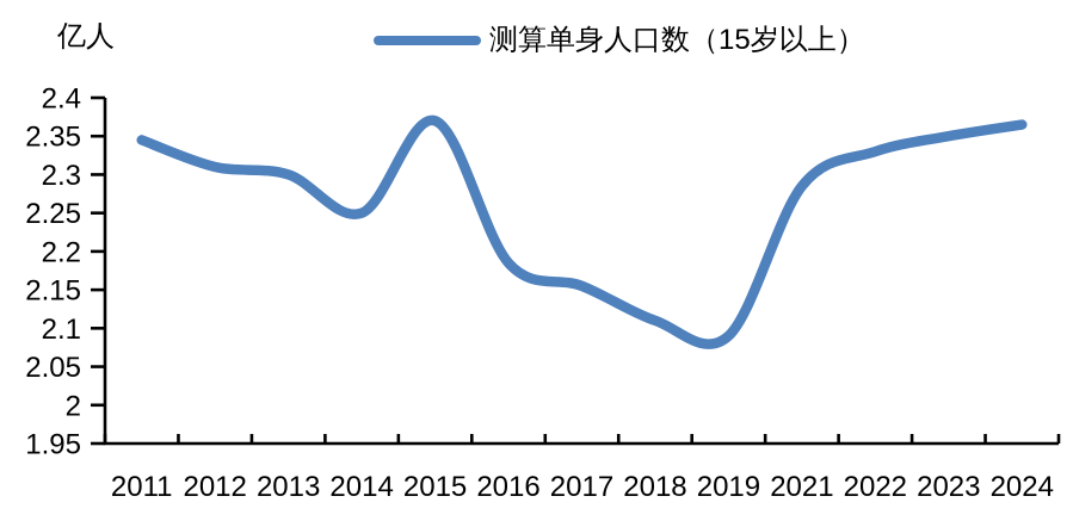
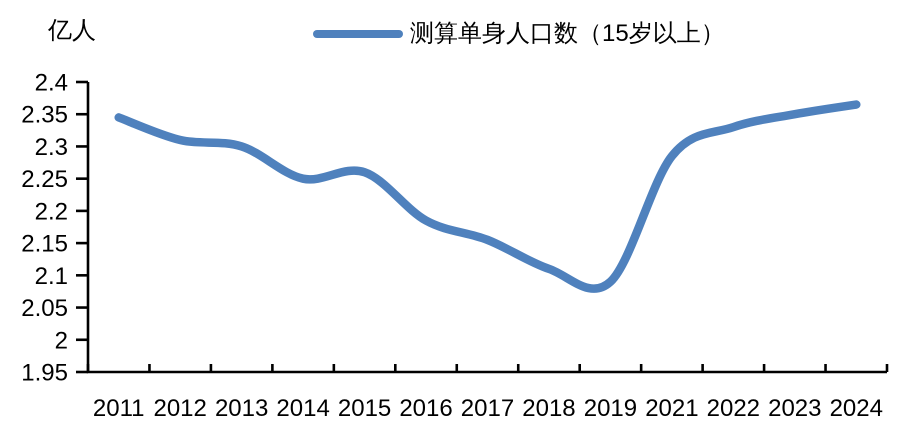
2015: 2.37 -> 2.26
